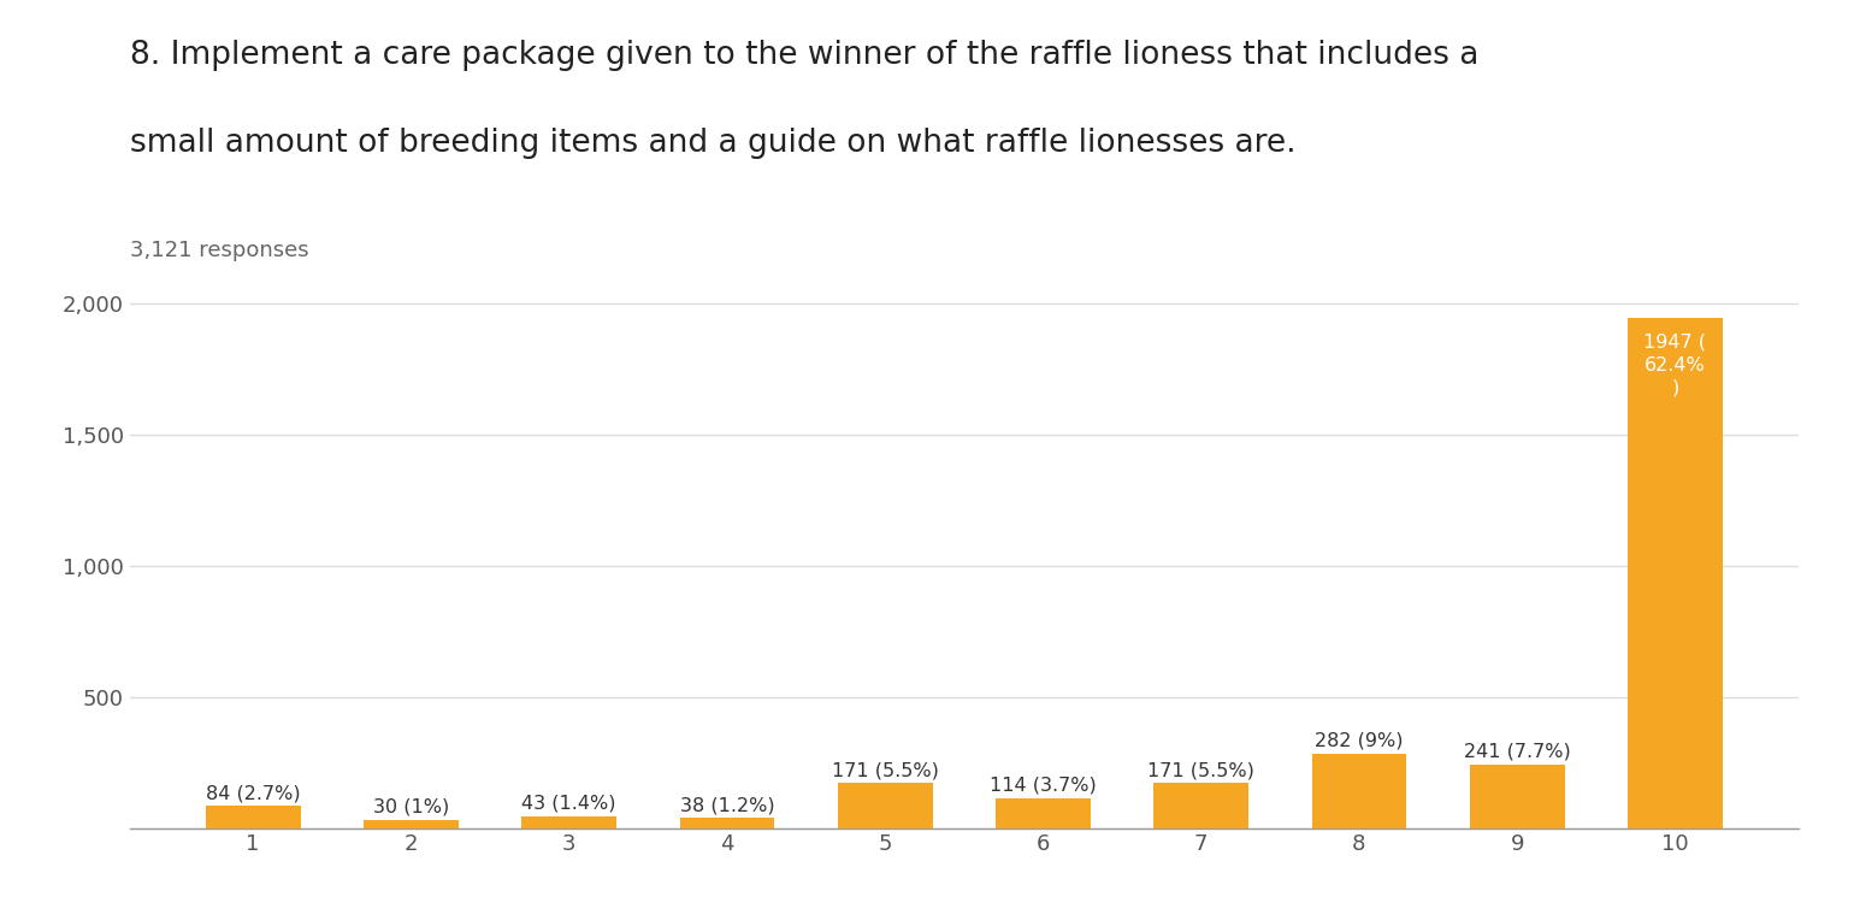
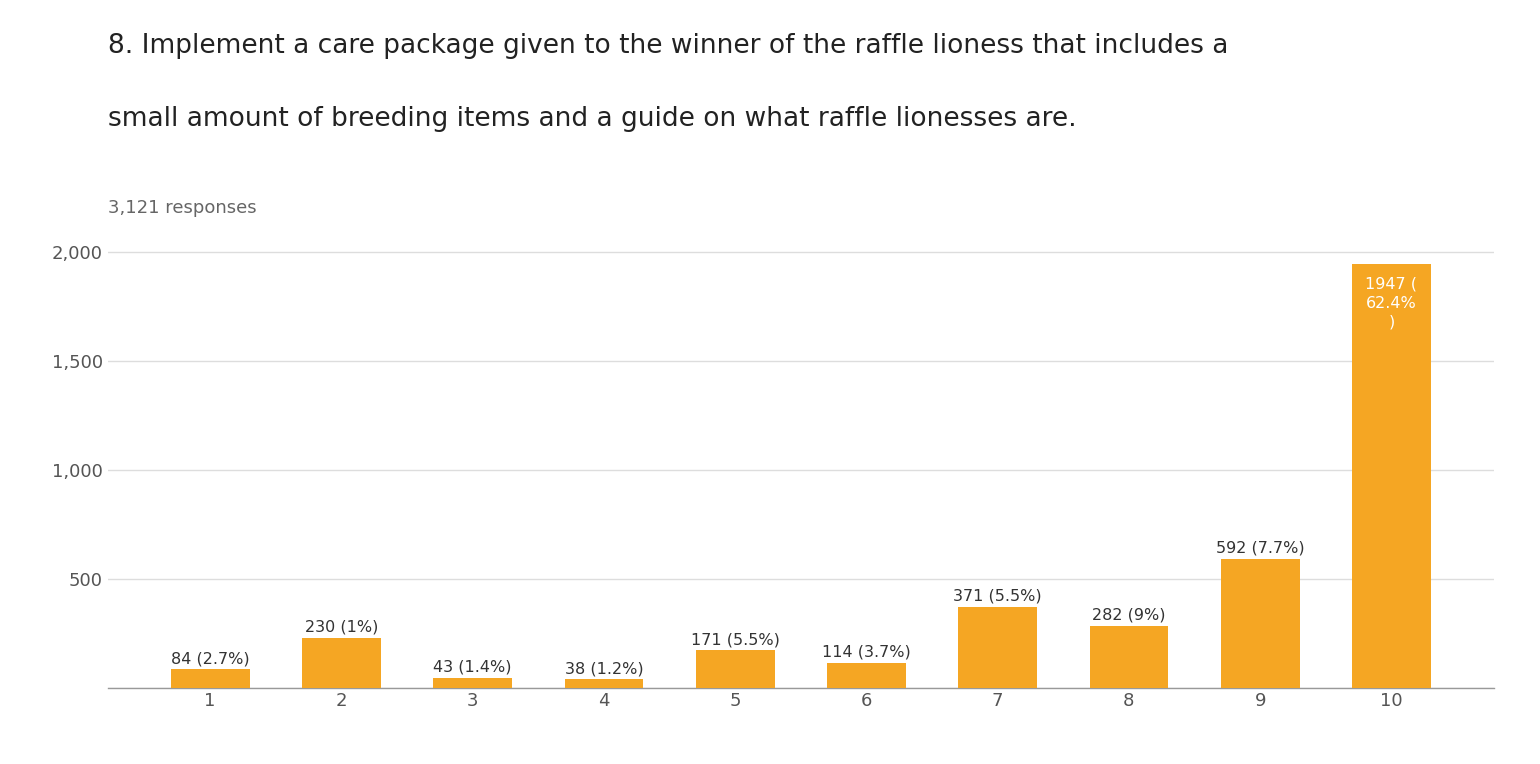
2: 30 -> 230
7: 171 -> 371
9: 241 -> 592
